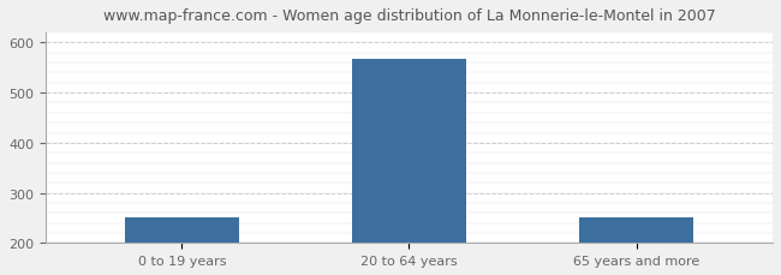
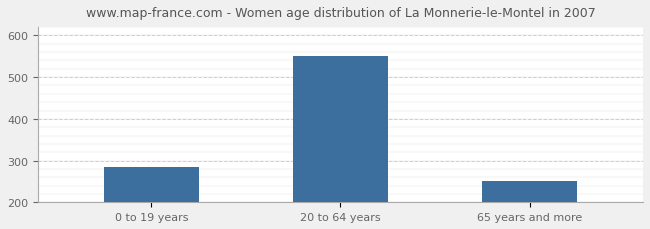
0 to 19 years: 252 -> 285
20 to 64 years: 567 -> 550
